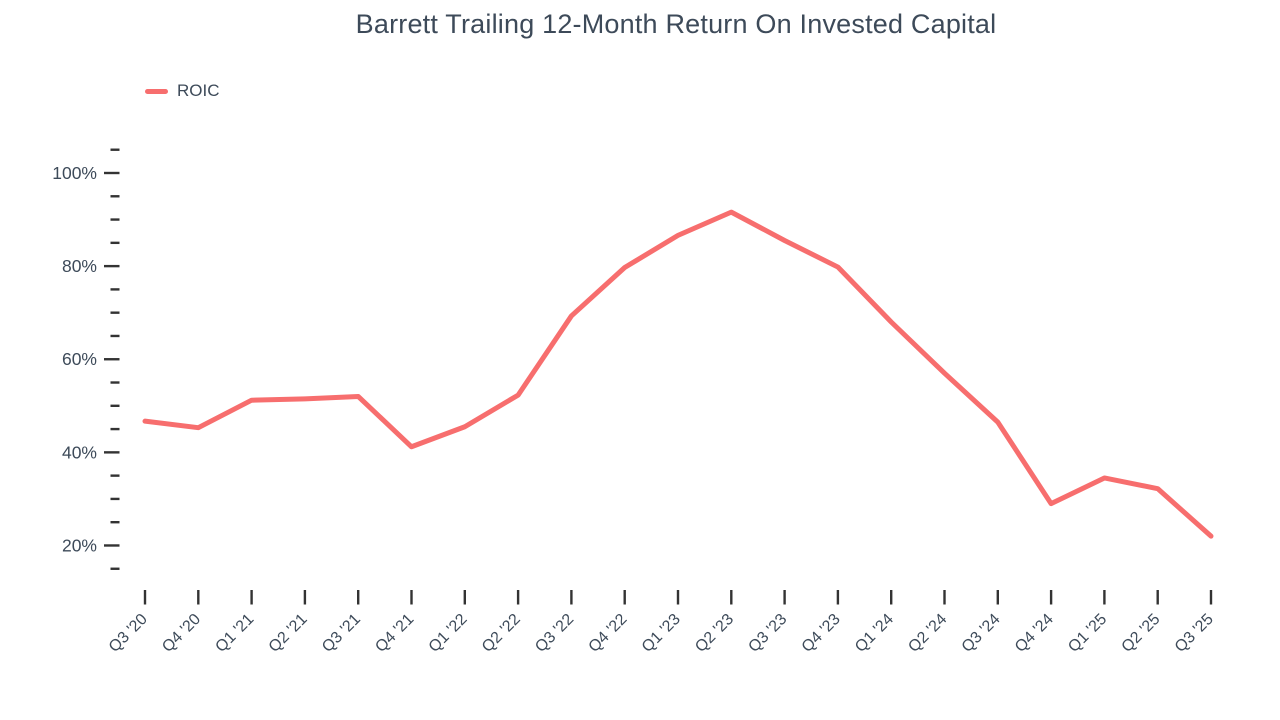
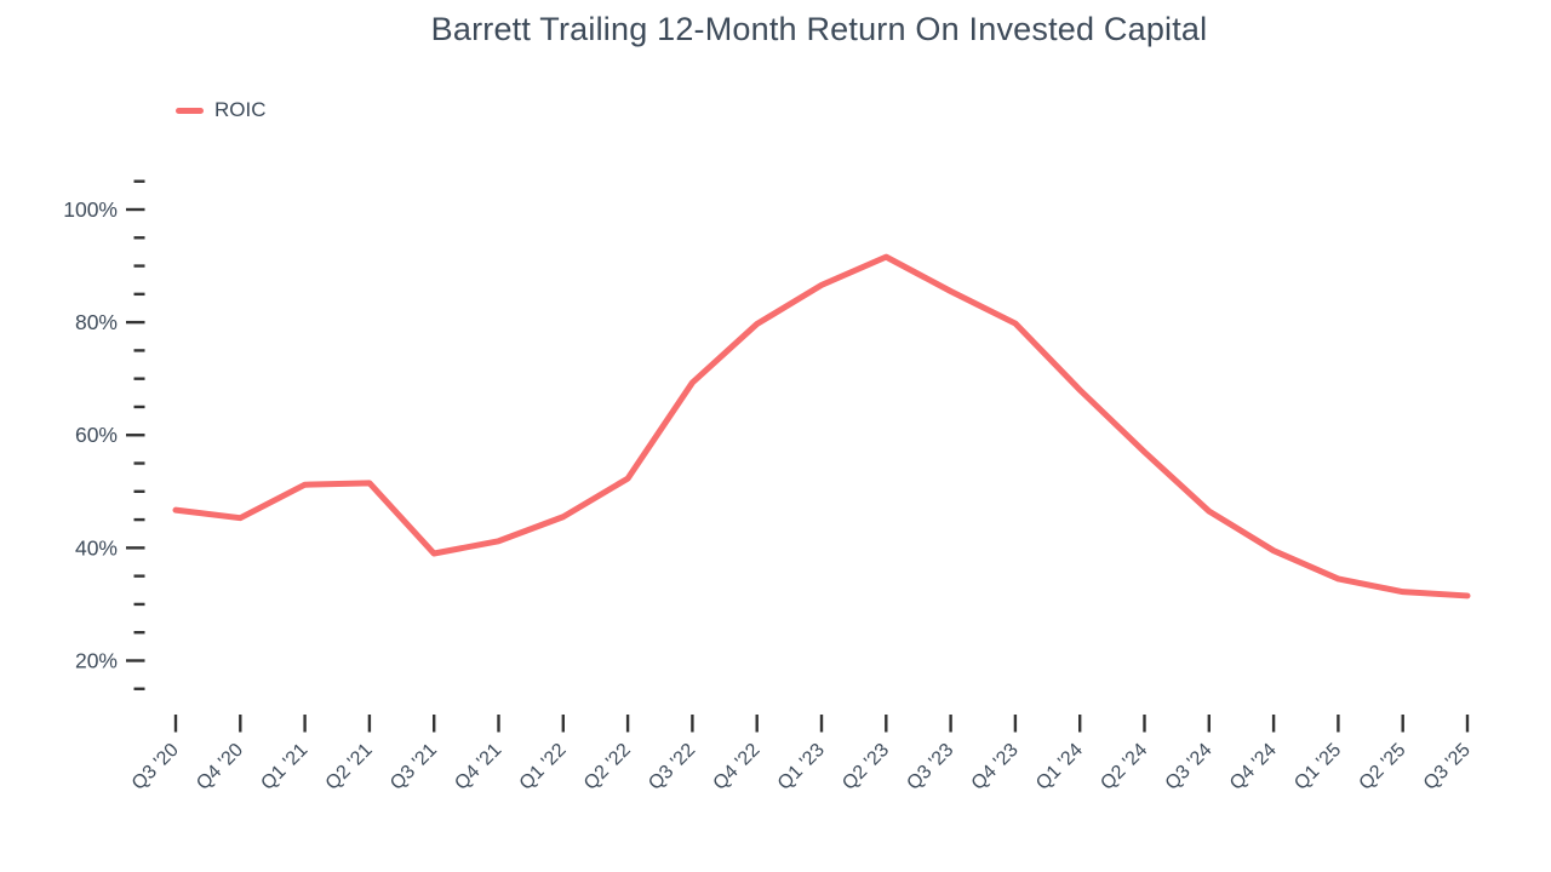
Q3 '21: 52% -> 39%
Q4 '24: 29% -> 40%
Q3 '25: 22% -> 32%
